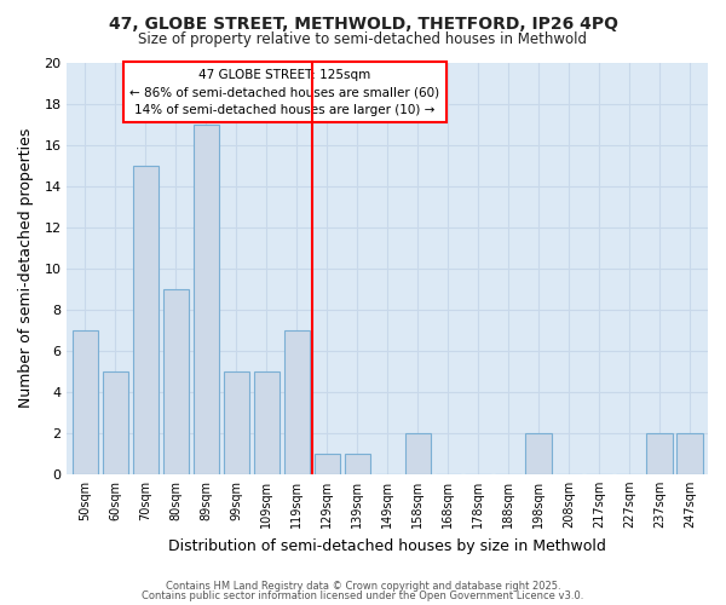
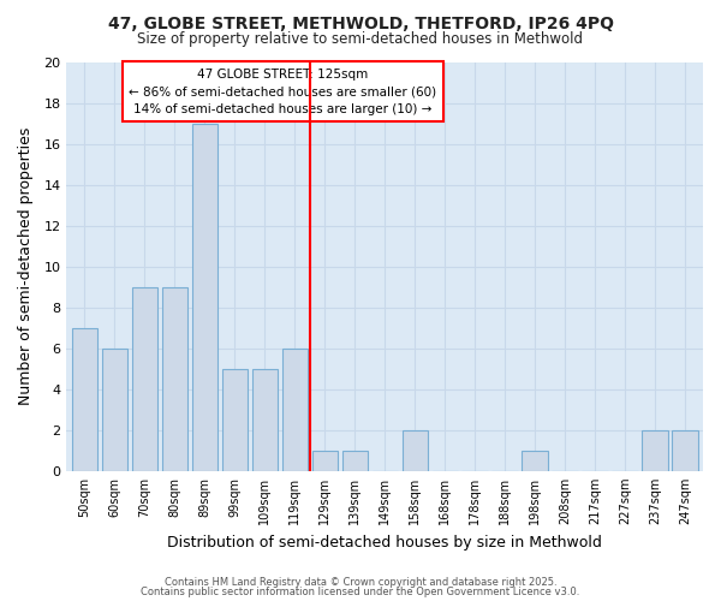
60sqm: 5 -> 6
70sqm: 15 -> 9
119sqm: 7 -> 6
198sqm: 2 -> 1
